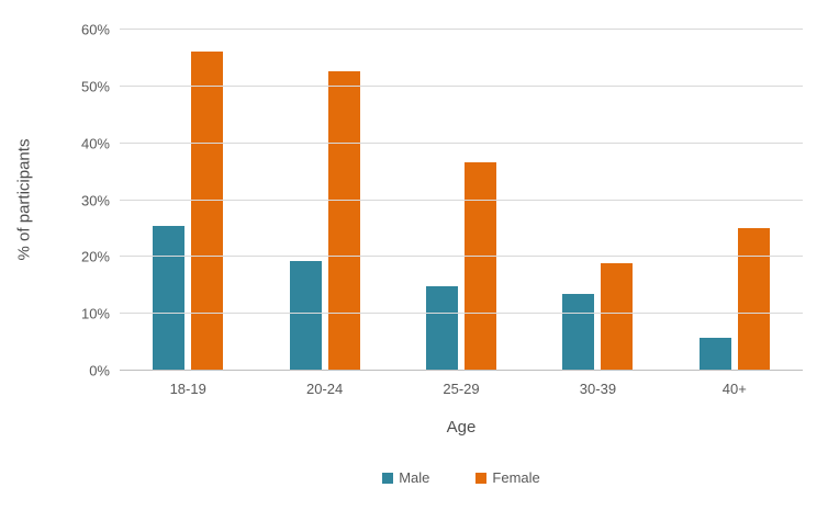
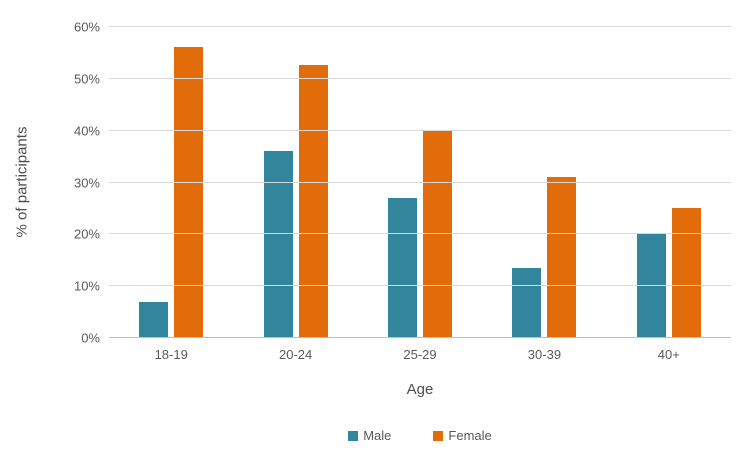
Male/18-19: 25% -> 7%
Male/20-24: 19% -> 36%
Male/25-29: 15% -> 27%
Female/25-29: 37% -> 40%
Female/30-39: 19% -> 31%
Male/40+: 6% -> 20%
